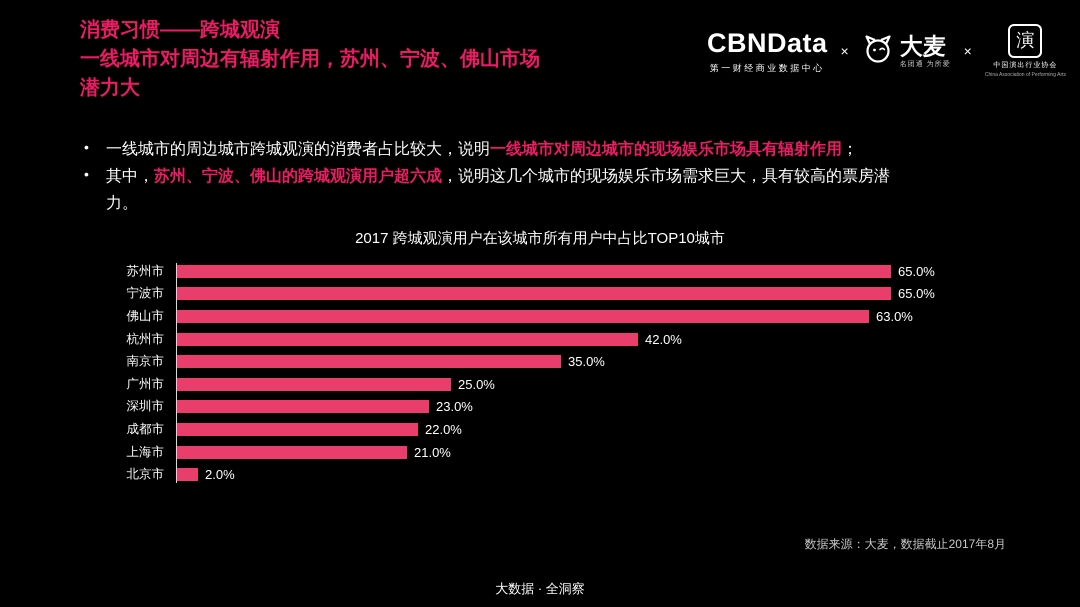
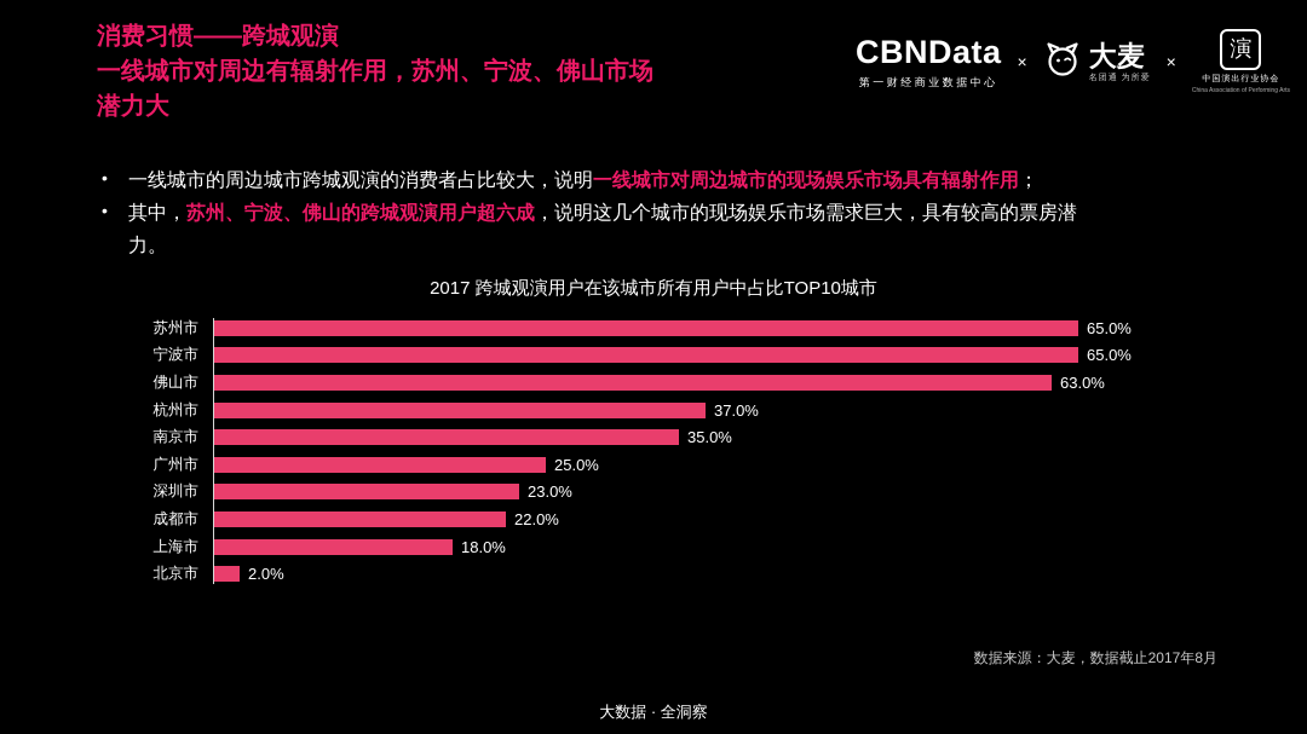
杭州市: 42.0% -> 37.0%
上海市: 21.0% -> 18.0%
